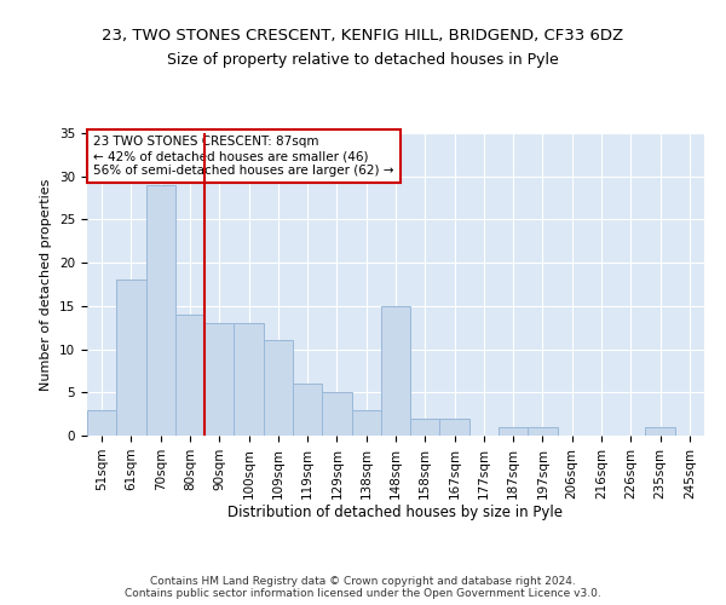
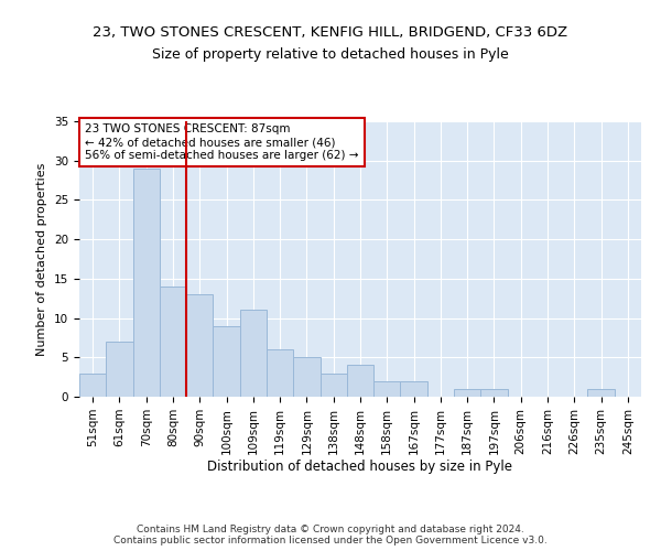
61sqm: 18 -> 7
100sqm: 13 -> 9
148sqm: 15 -> 4
